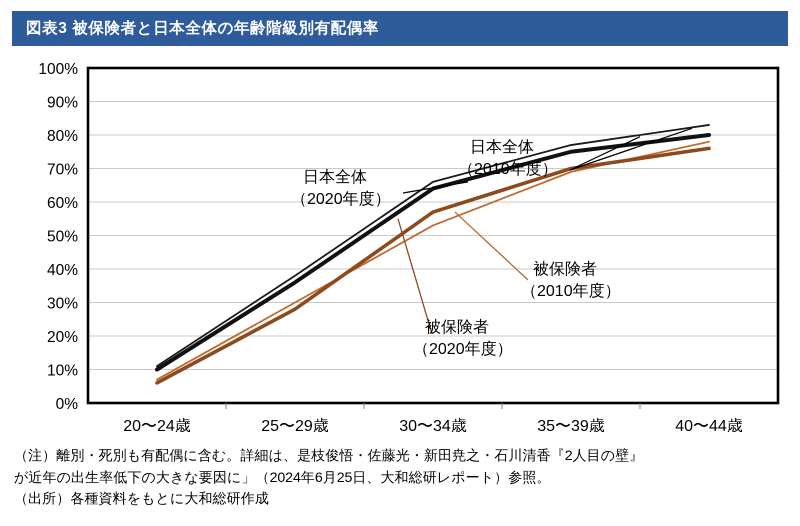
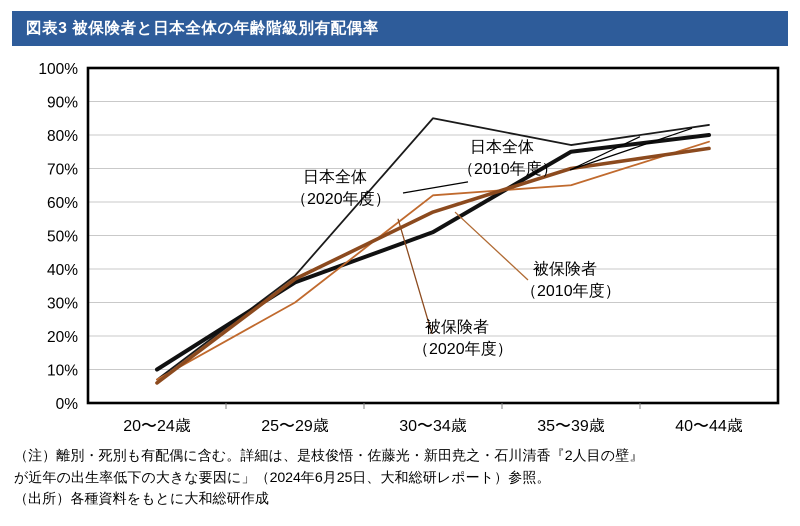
日本全体（2010年度）/20〜24歳: 11% -> 7%
被保険者（2020年度）/25〜29歳: 28% -> 37%
日本全体（2010年度）/30〜34歳: 66% -> 85%
日本全体（2020年度）/30〜34歳: 64% -> 51%
被保険者（2010年度）/30〜34歳: 53% -> 62%
被保険者（2010年度）/35〜39歳: 69% -> 65%
